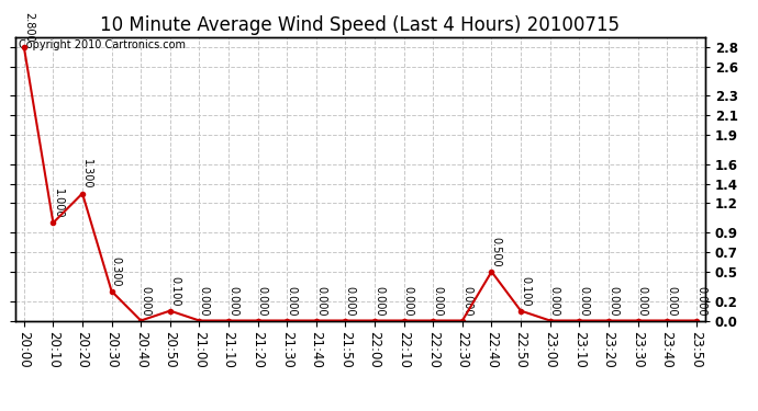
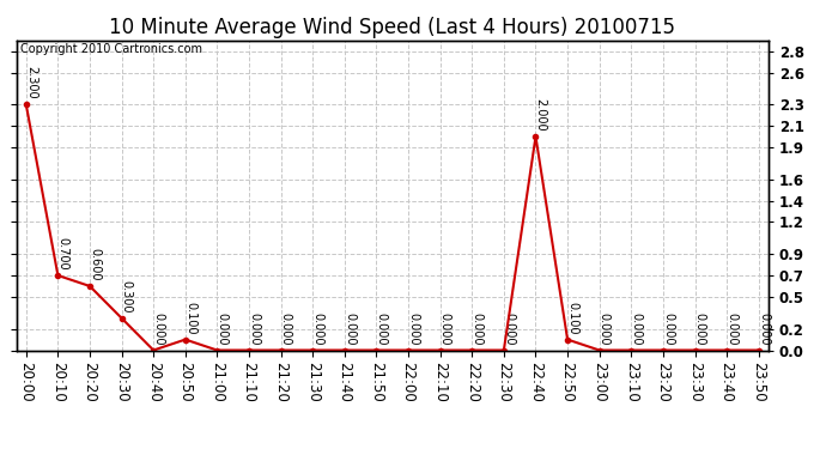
20:00: 2.800 -> 2.300
20:10: 1.000 -> 0.700
20:20: 1.300 -> 0.600
22:40: 0.500 -> 2.000
